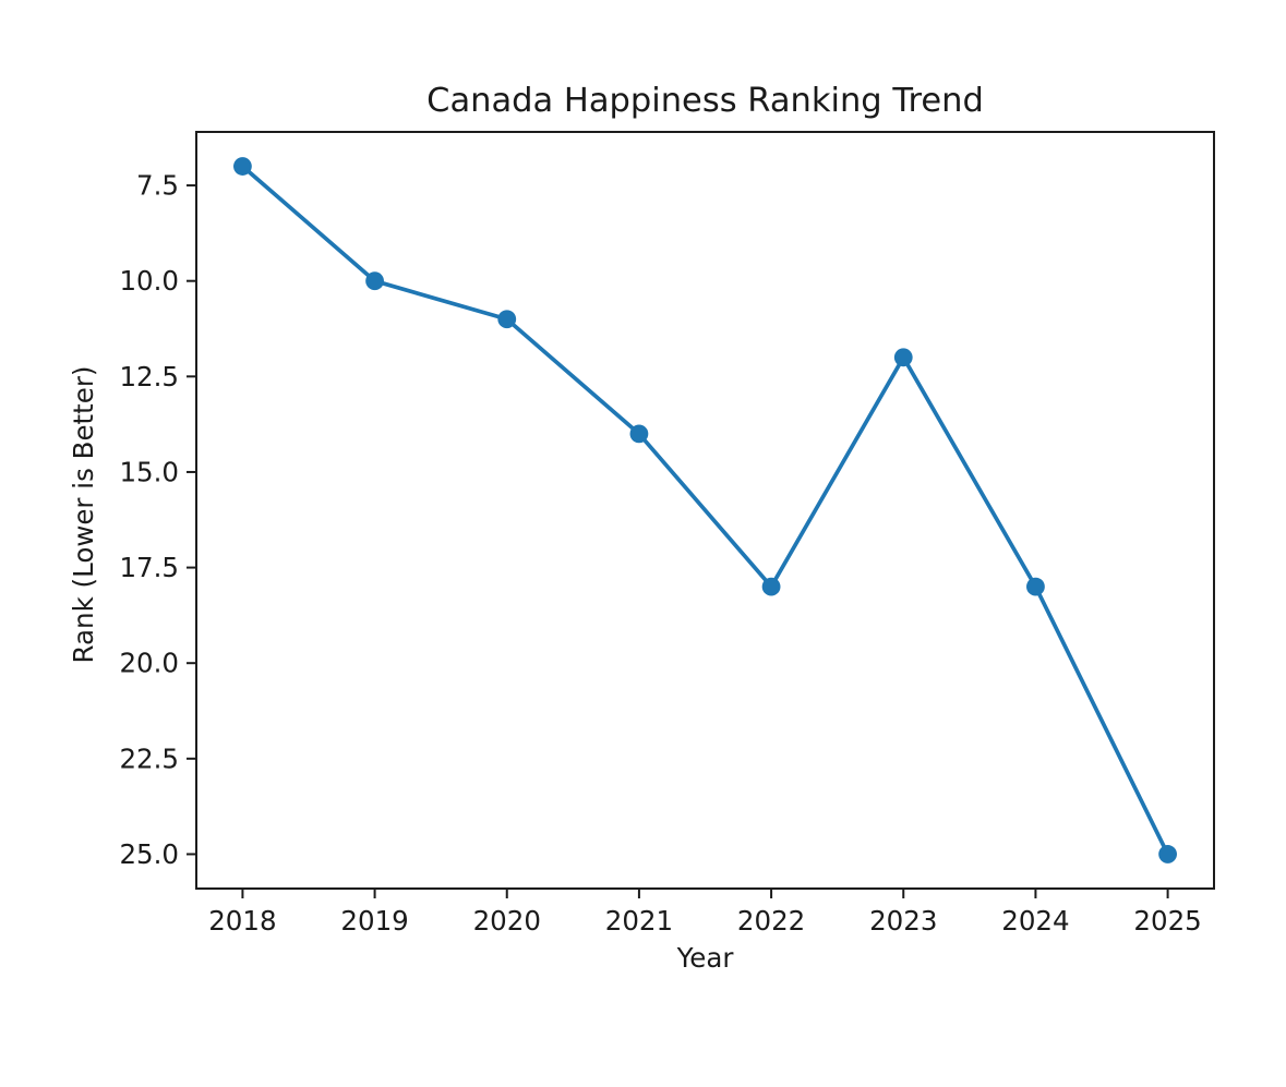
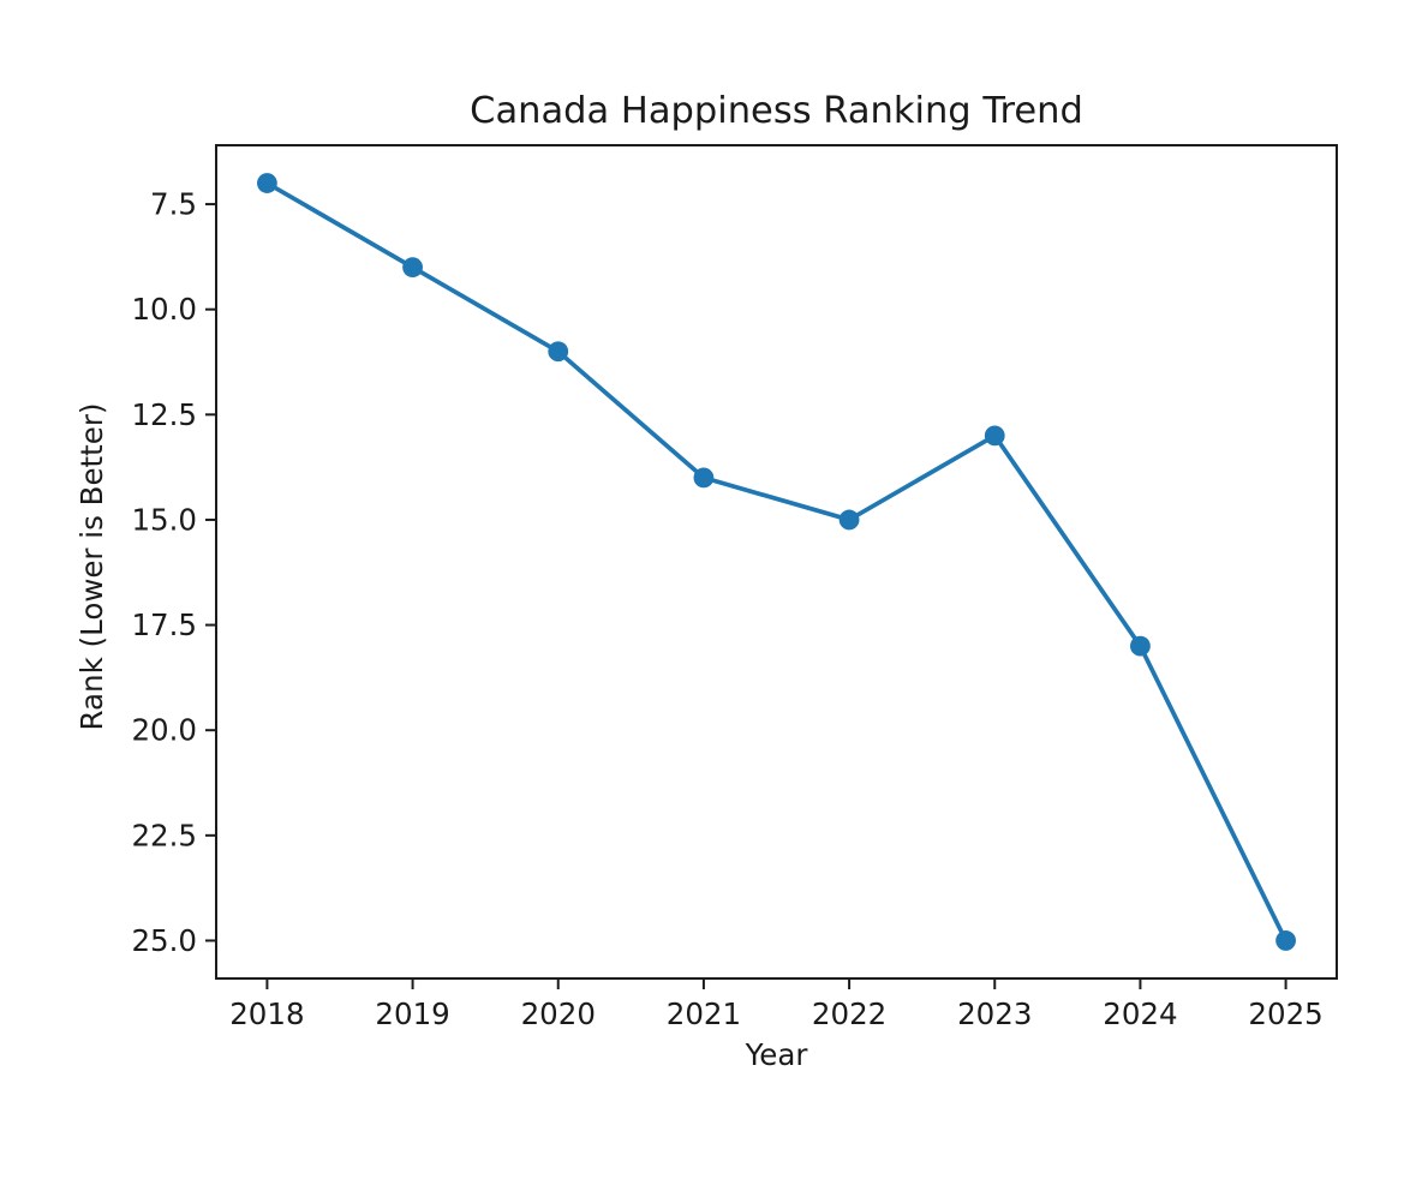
2019: 10 -> 9
2022: 18 -> 15
2023: 12 -> 13
